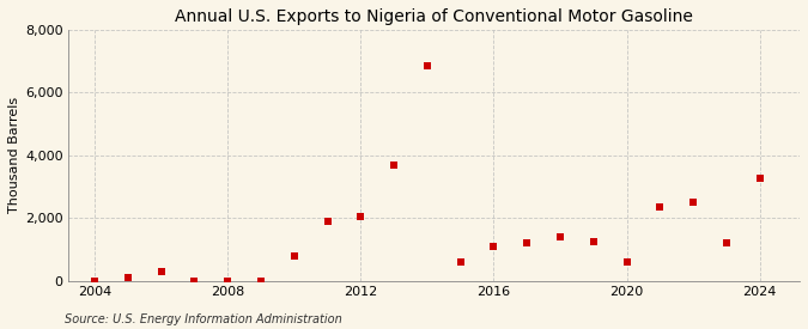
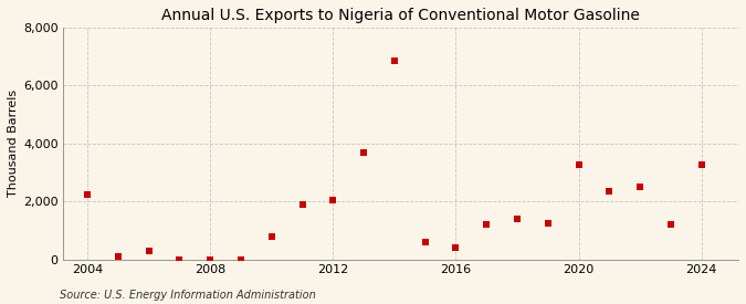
2004: 0 -> 2,250
2016: 1,100 -> 400
2020: 600 -> 3,250
